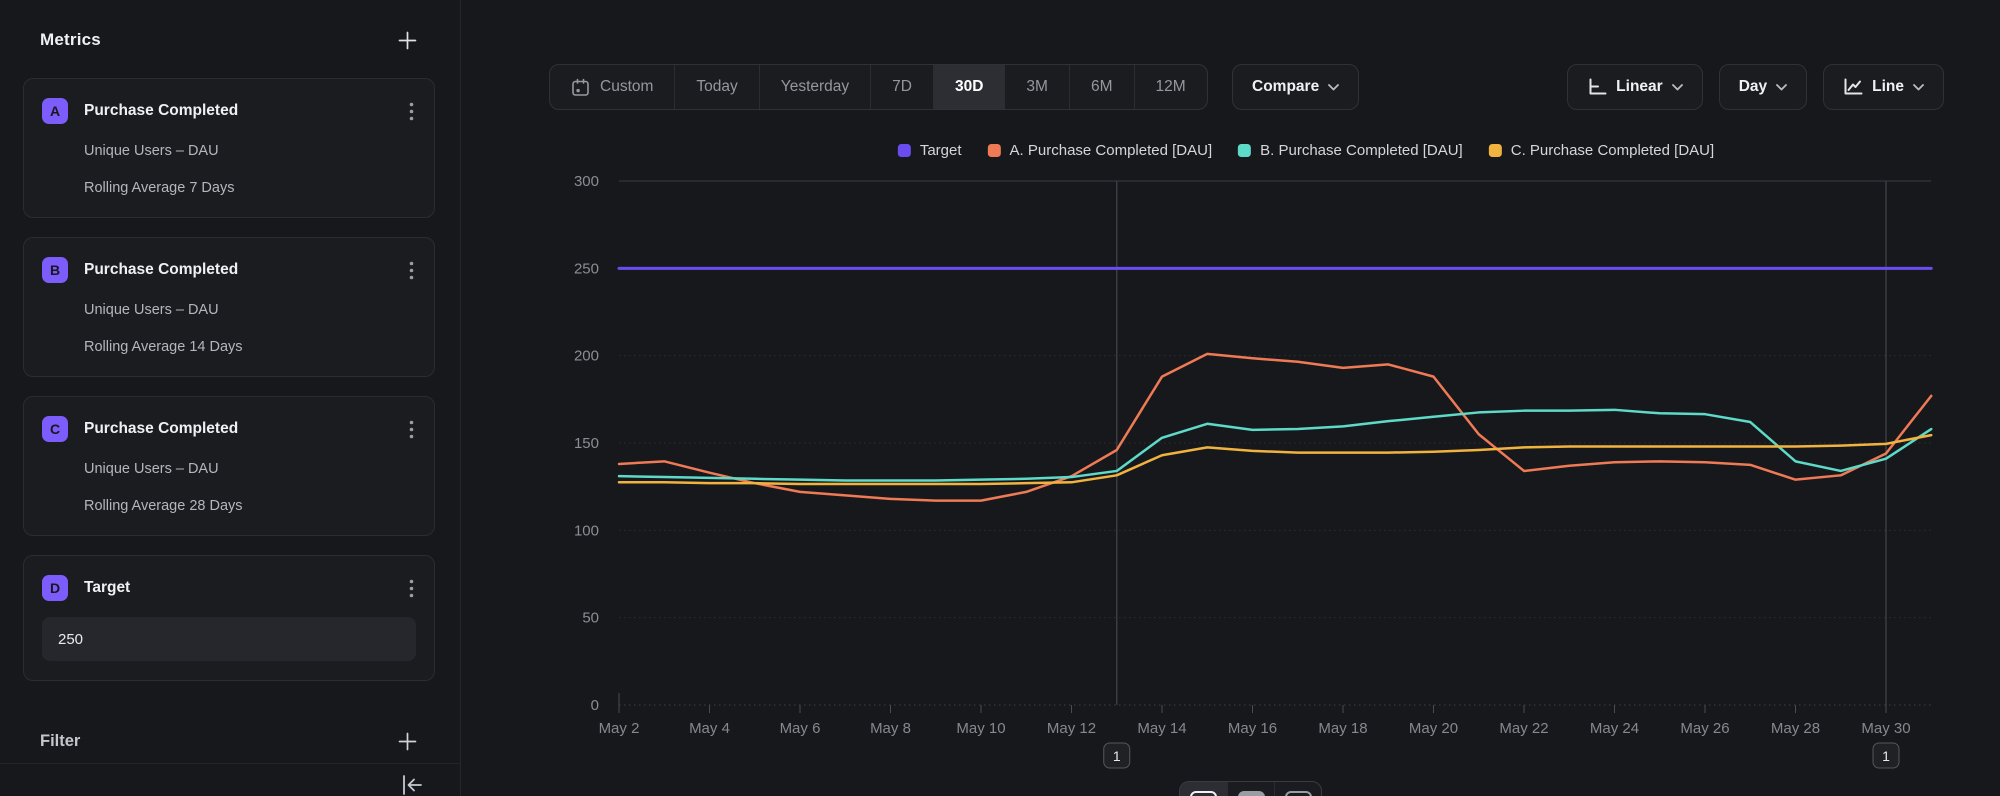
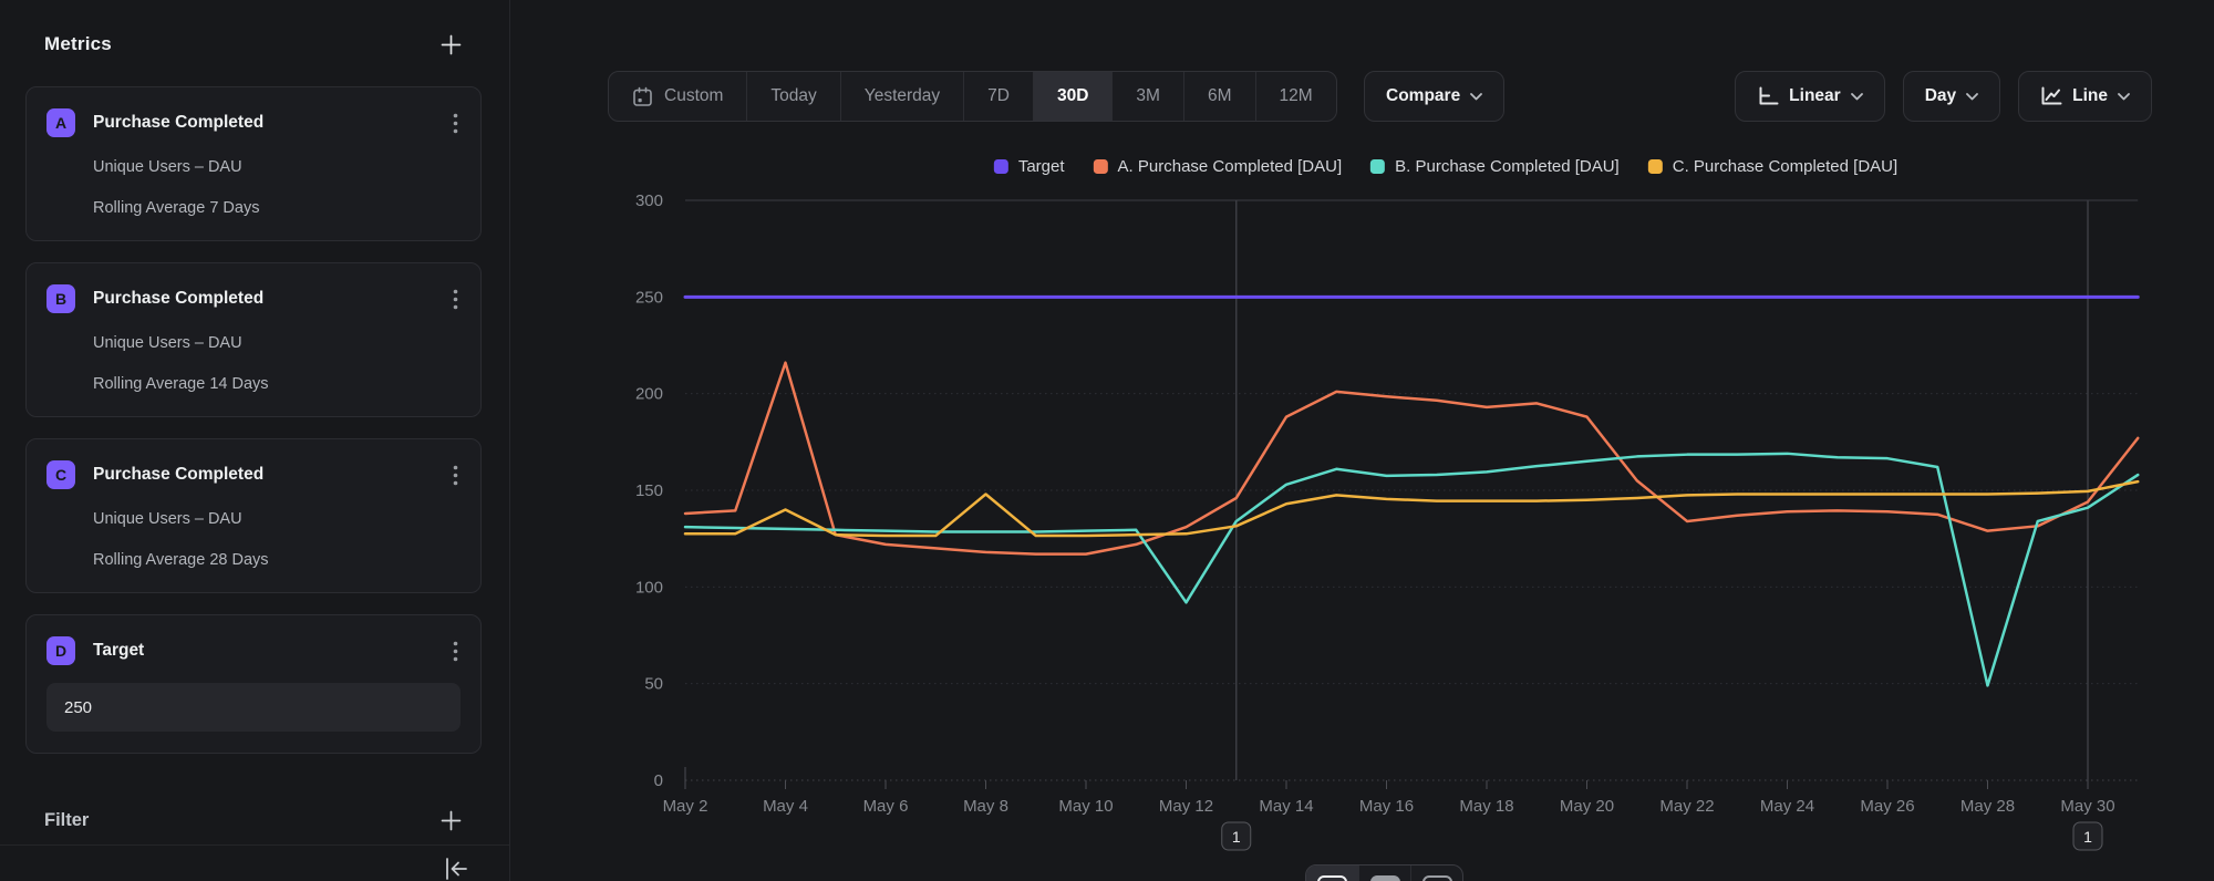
A. Purchase Completed [DAU]/May 4: 133 -> 216
C. Purchase Completed [DAU]/May 4: 127 -> 140
C. Purchase Completed [DAU]/May 8: 126 -> 148
B. Purchase Completed [DAU]/May 12: 130 -> 92
B. Purchase Completed [DAU]/May 28: 140 -> 49
